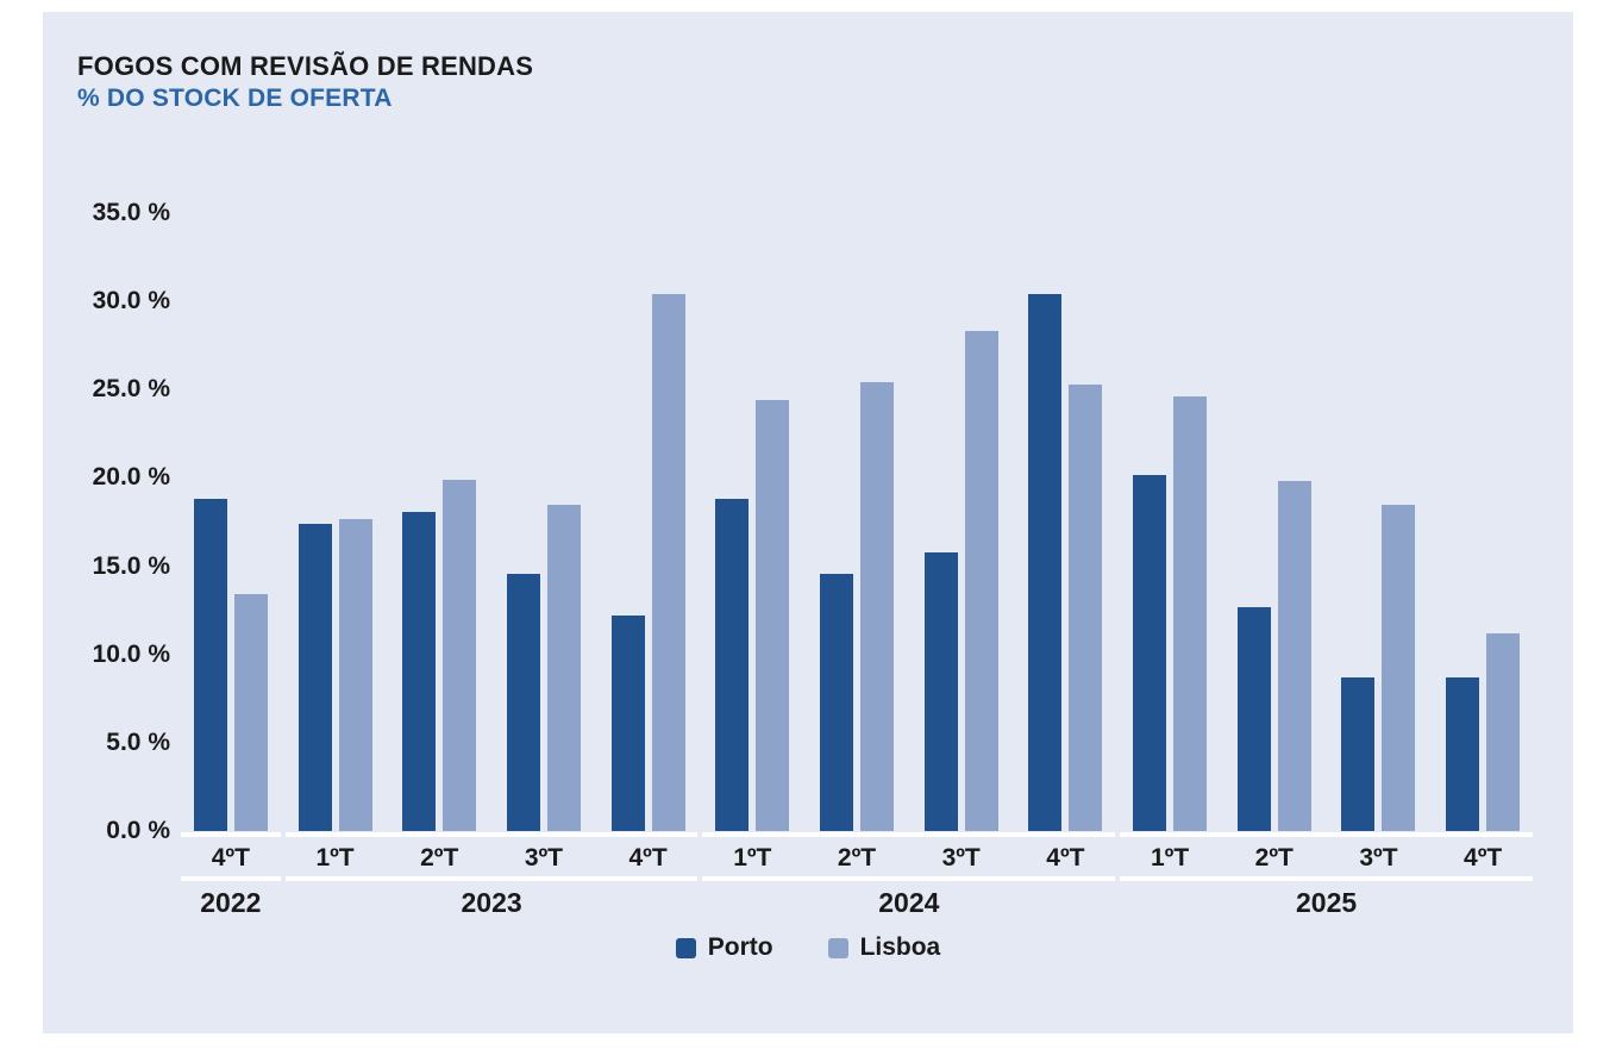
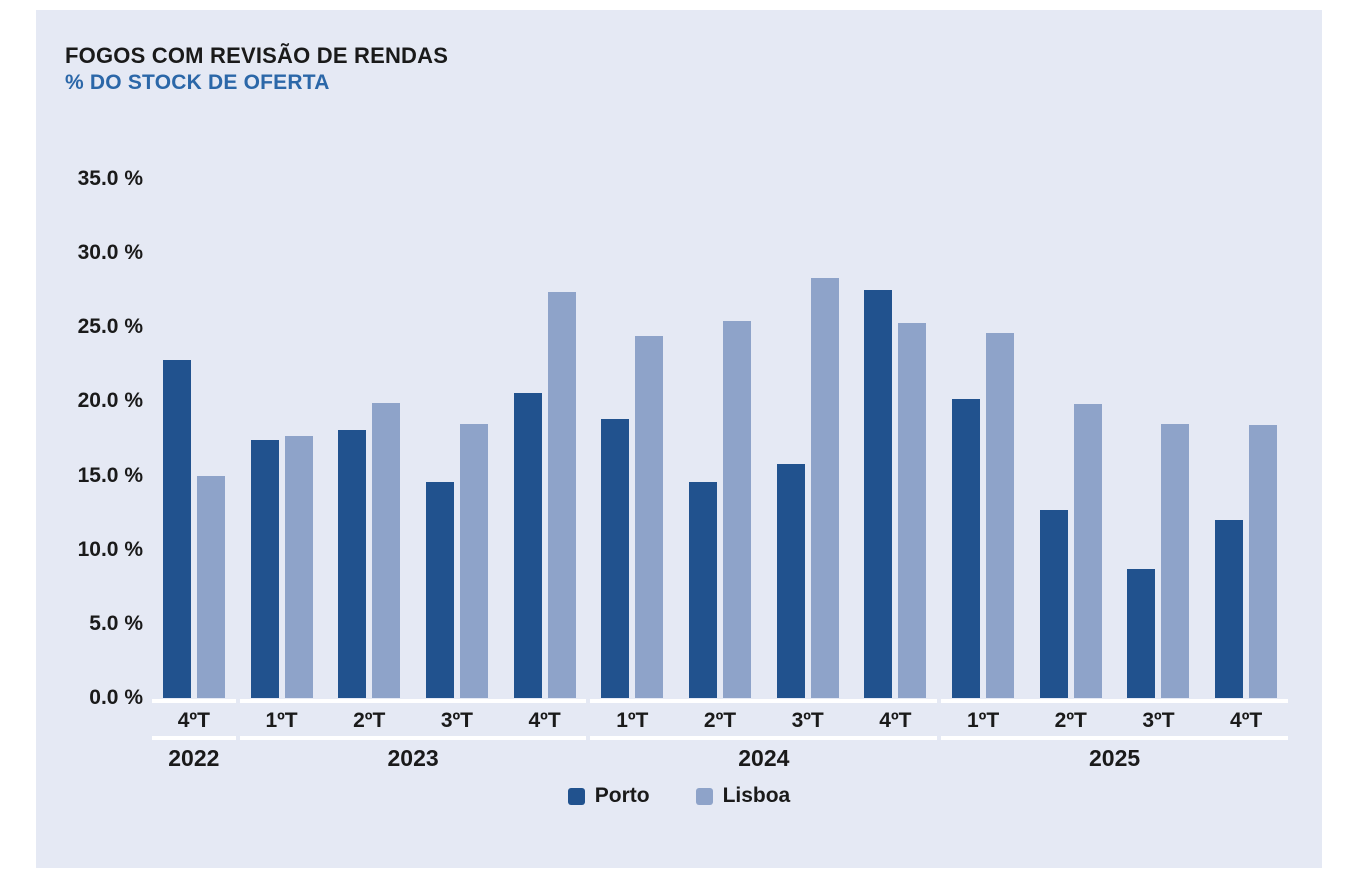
Porto/4ºT 2022: 18.8% -> 22.8%
Lisboa/4ºT 2022: 13.4% -> 15.0%
Porto/4ºT 2023: 12.2% -> 20.6%
Lisboa/4ºT 2023: 30.4% -> 27.4%
Porto/4ºT 2024: 30.4% -> 27.5%
Porto/4ºT 2025: 8.7% -> 12.0%
Lisboa/4ºT 2025: 11.2% -> 18.4%
